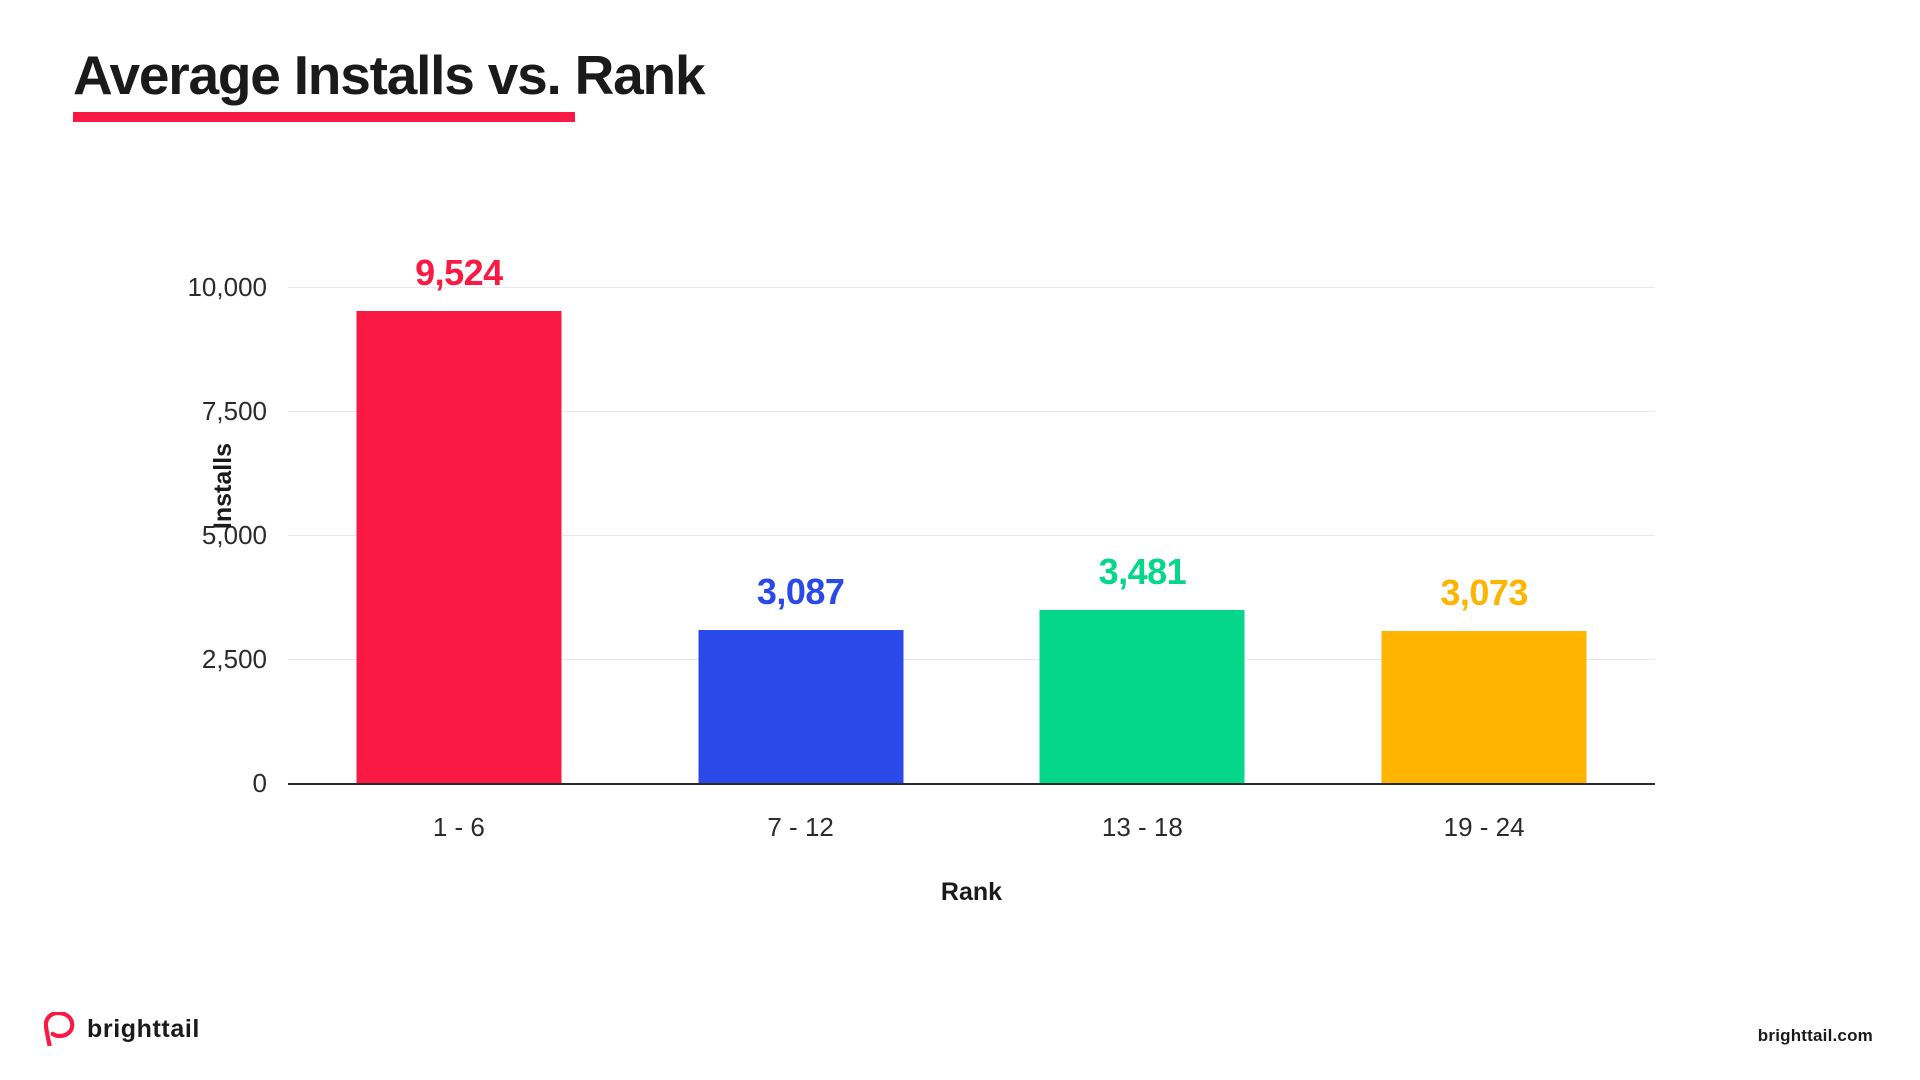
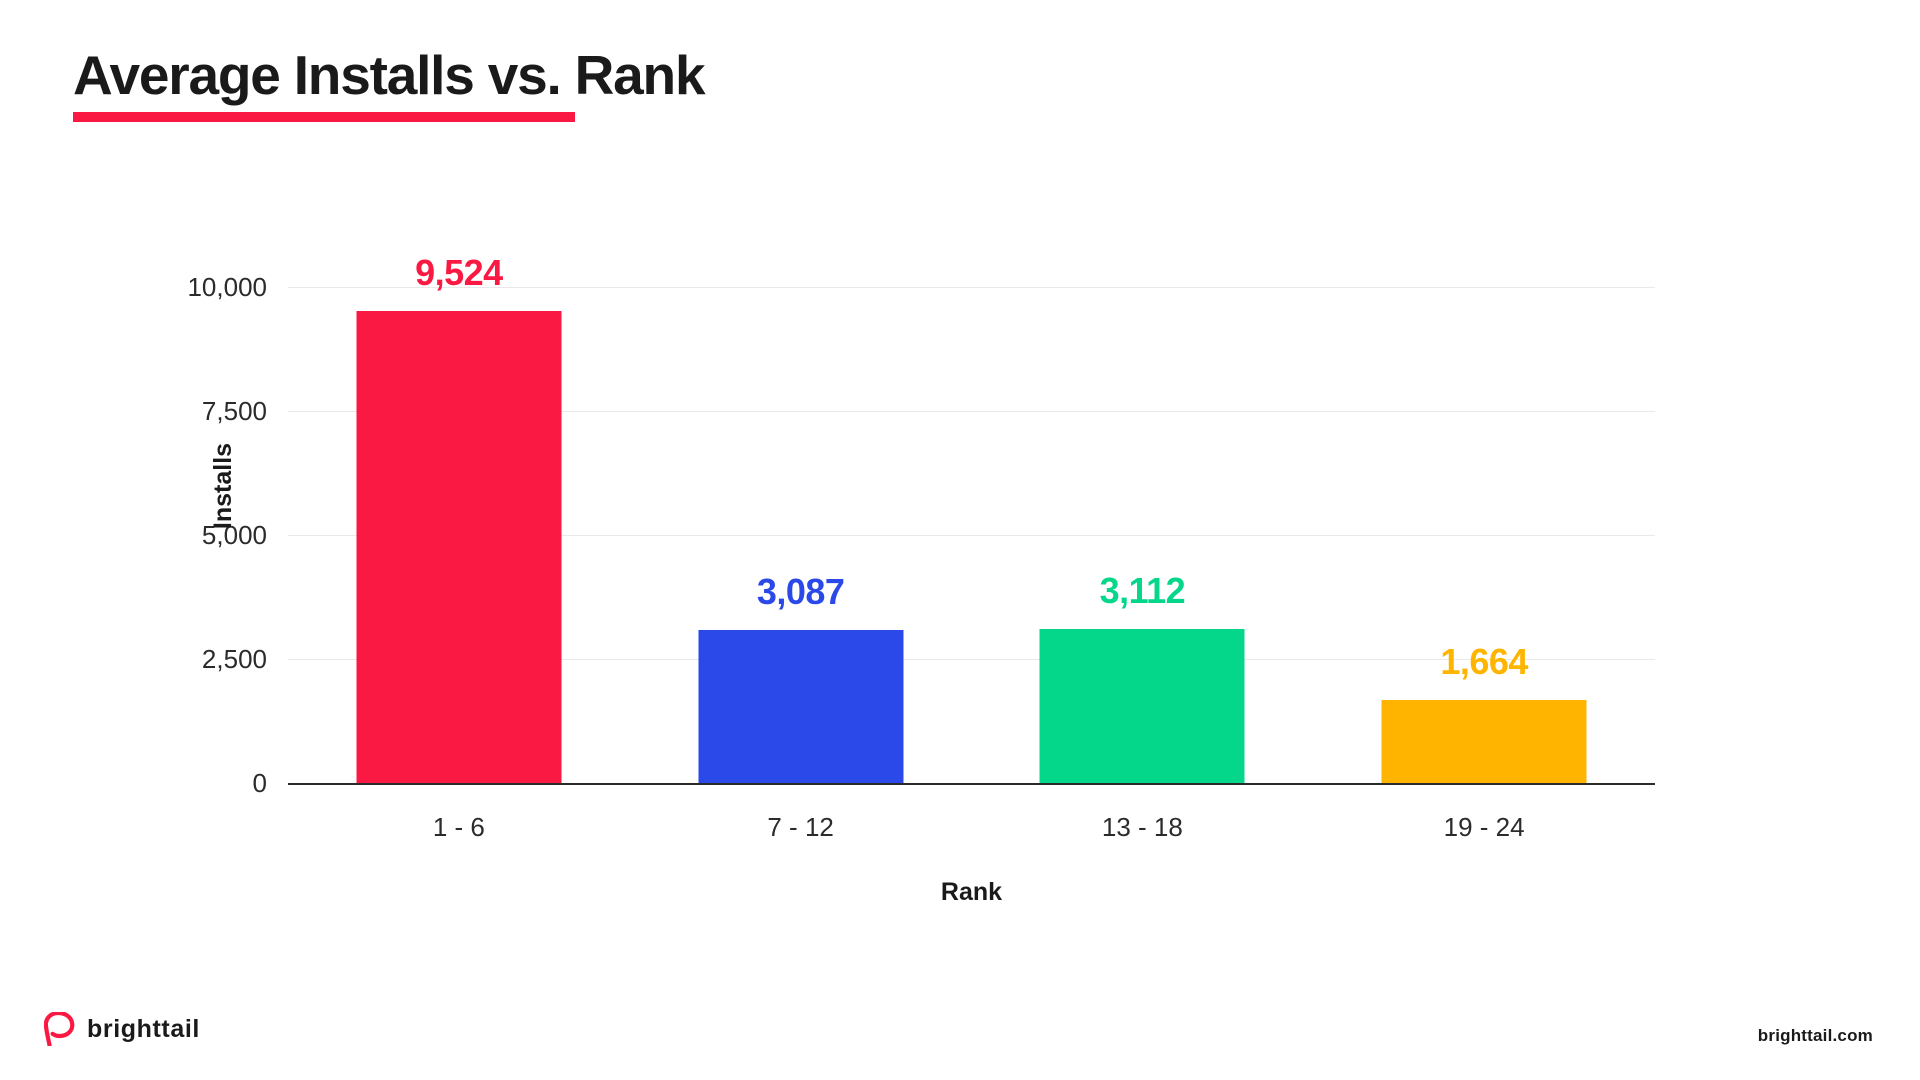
13 - 18: 3,481 -> 3,112
19 - 24: 3,073 -> 1,664
